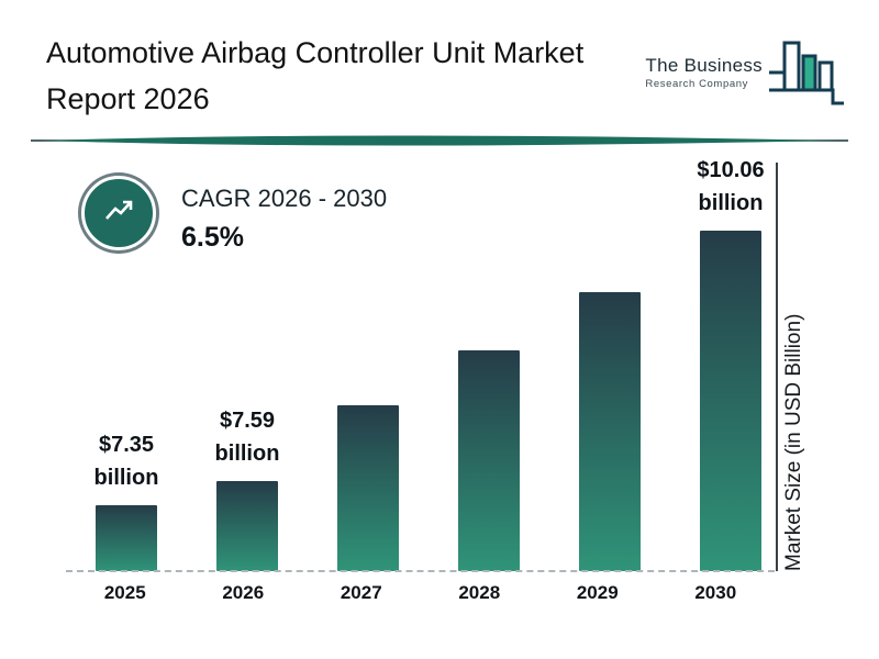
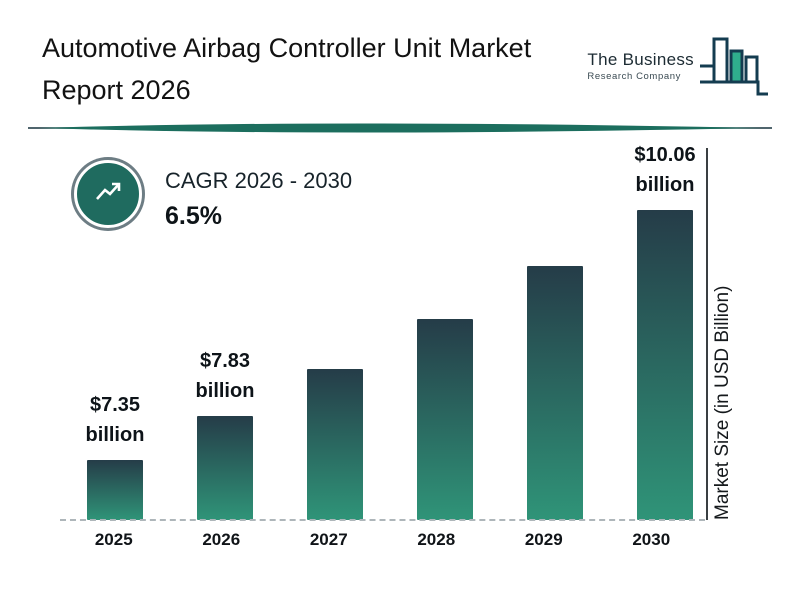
2026: $7.59 -> $7.83
